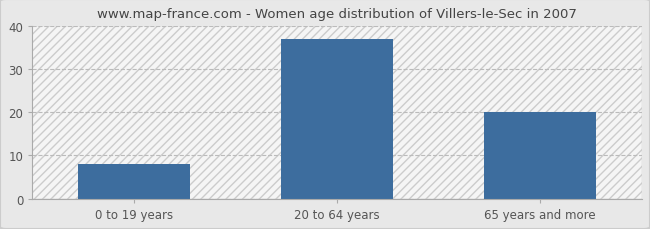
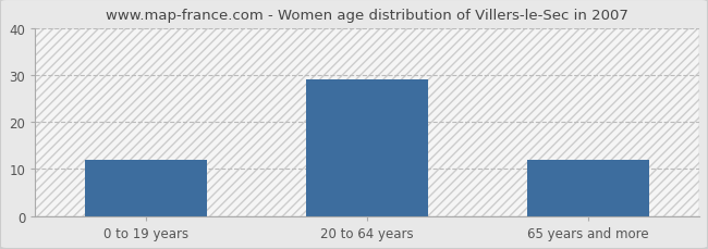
0 to 19 years: 8 -> 12
20 to 64 years: 37 -> 29
65 years and more: 20 -> 12
